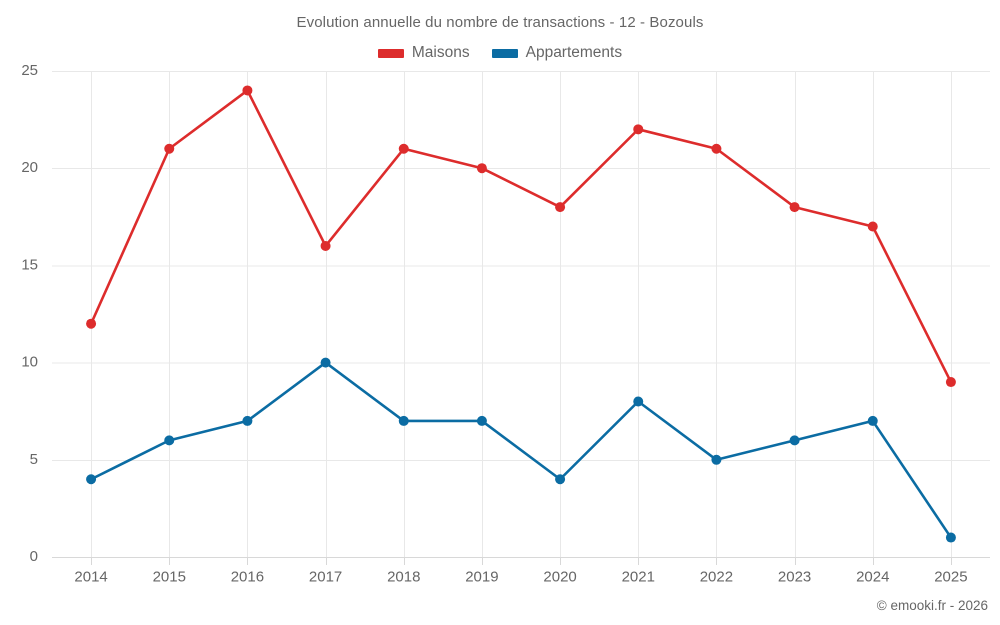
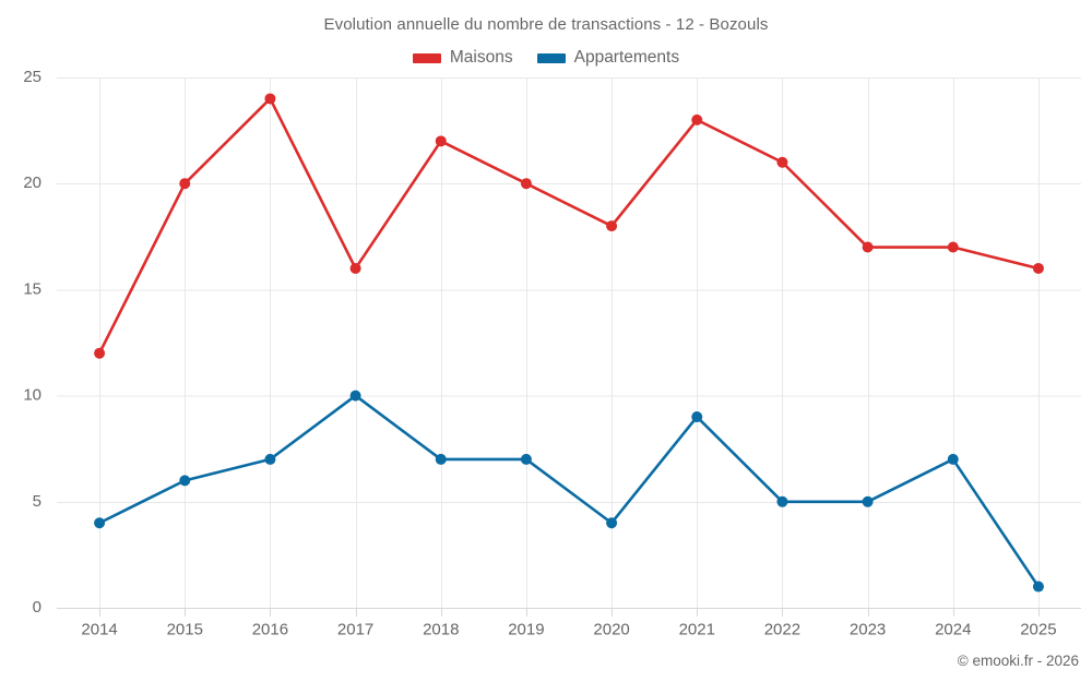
Maisons/2015: 21 -> 20
Maisons/2018: 21 -> 22
Maisons/2021: 22 -> 23
Appartements/2021: 8 -> 9
Maisons/2023: 18 -> 17
Appartements/2023: 6 -> 5
Maisons/2025: 9 -> 16
